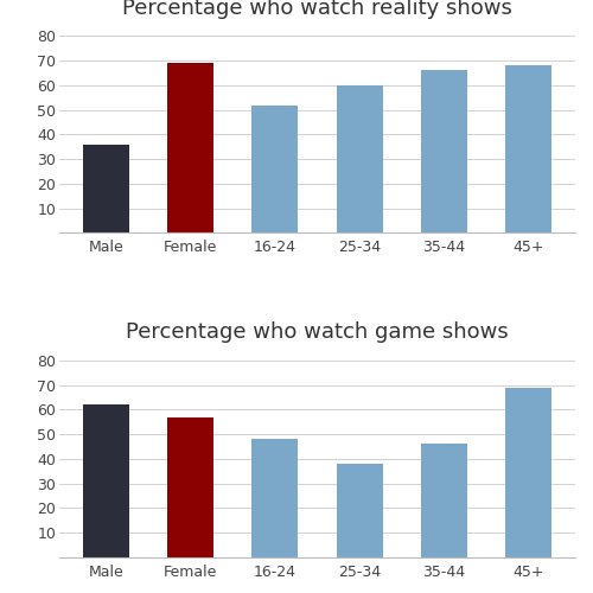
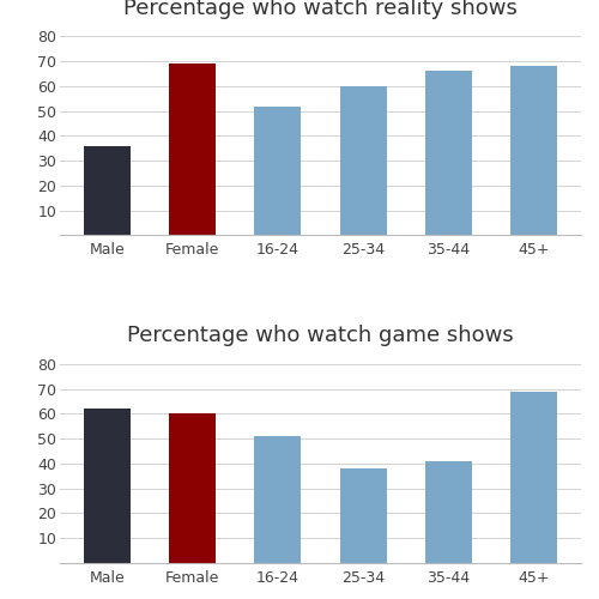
Percentage who watch game shows/Female: 57 -> 60
Percentage who watch game shows/16-24: 48 -> 51
Percentage who watch game shows/35-44: 46 -> 41
